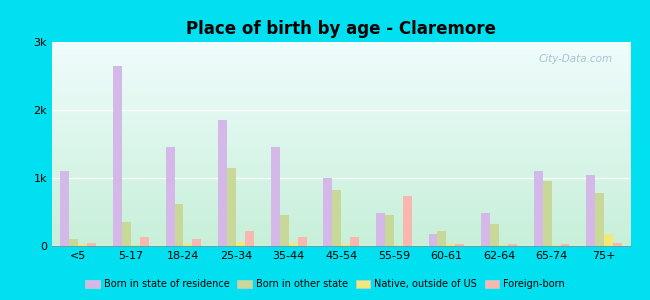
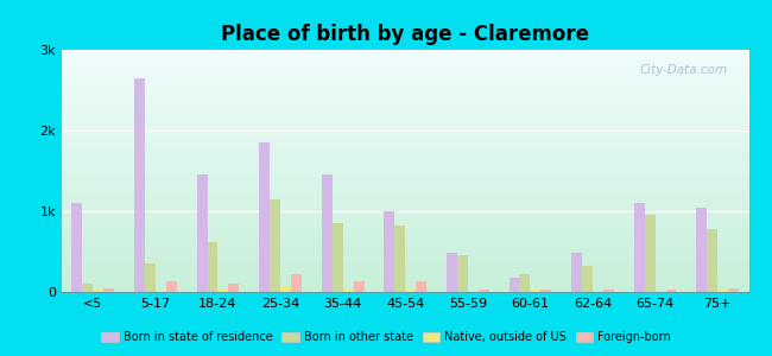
Born in other state/35-44: 0.46k -> 0.85k
Foreign-born/55-59: 0.74k -> 0.03k
Native, outside of US/75+: 0.18k -> 0.03k
